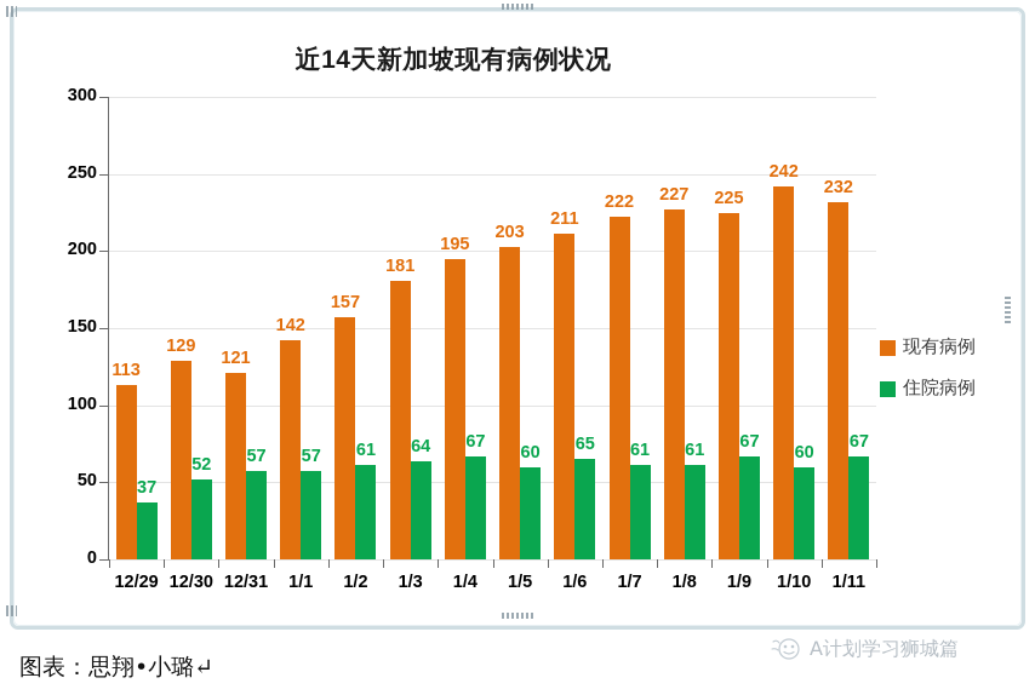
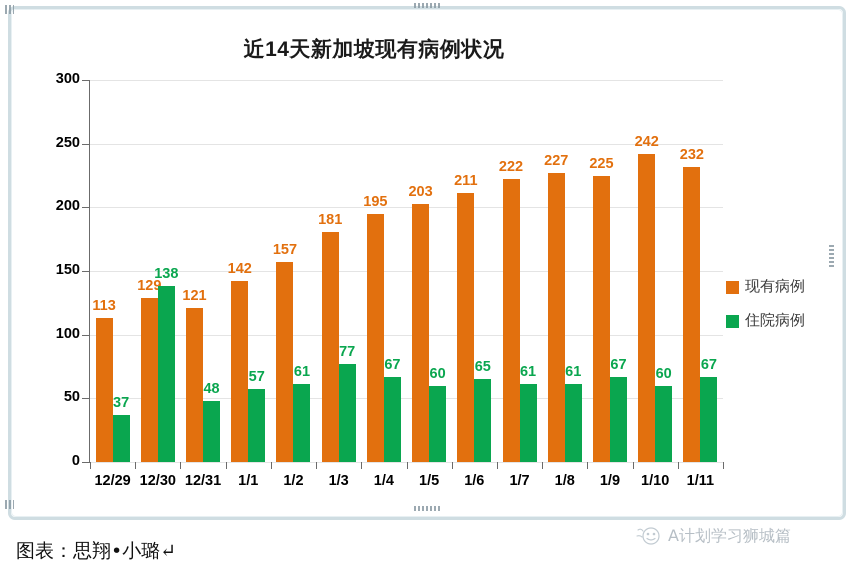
住院病例/12/30: 52 -> 138
住院病例/12/31: 57 -> 48
住院病例/1/3: 64 -> 77
